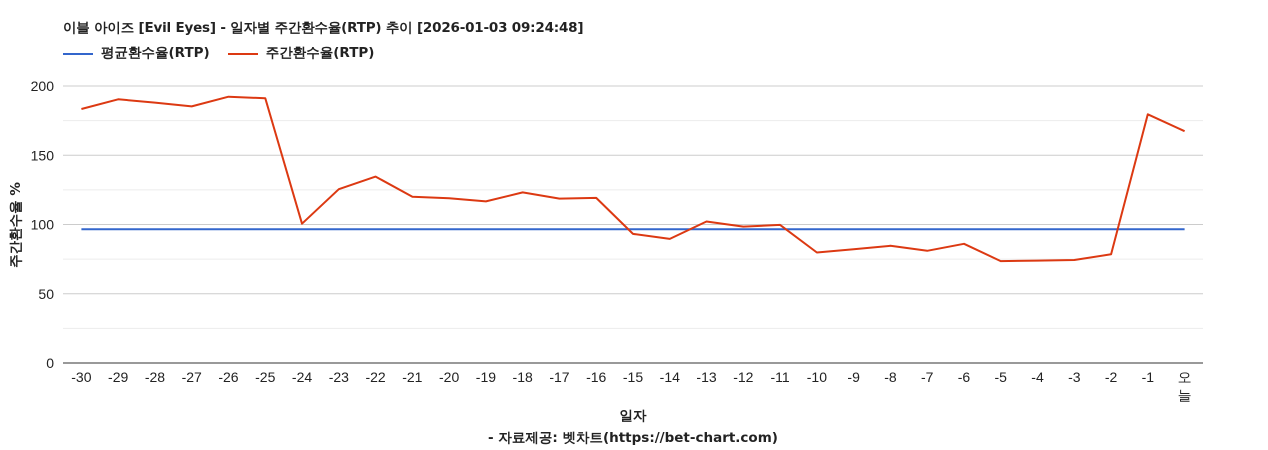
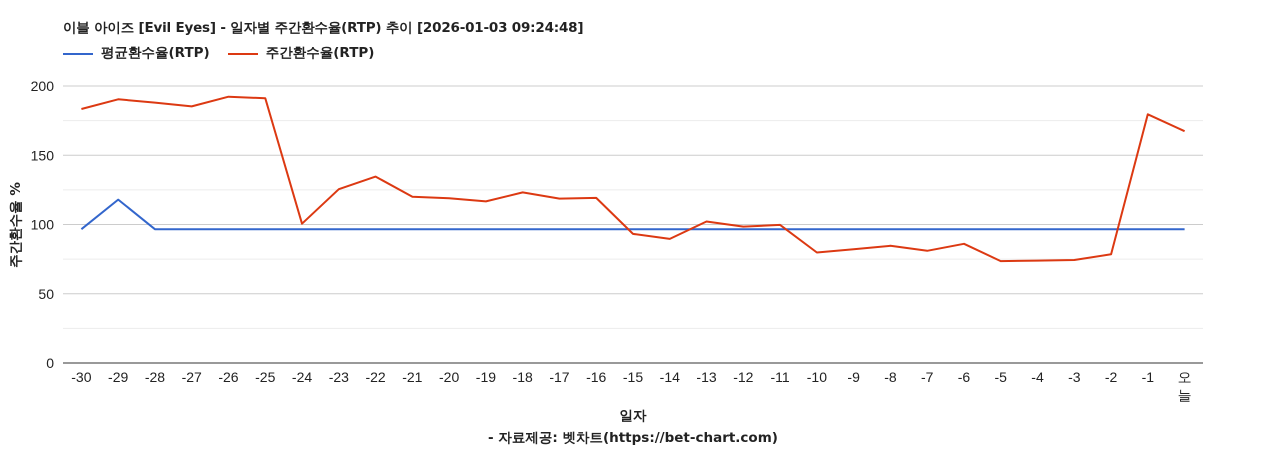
평균환수율(RTP)/-29: 97 -> 118
